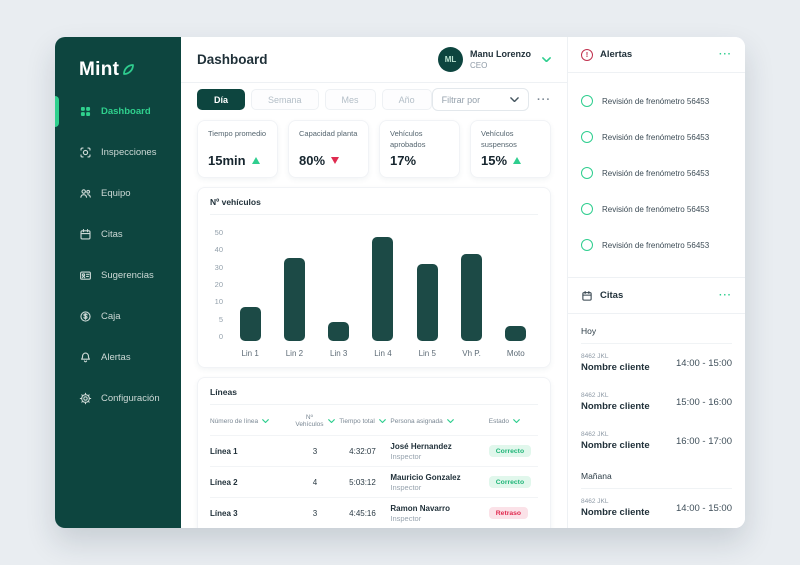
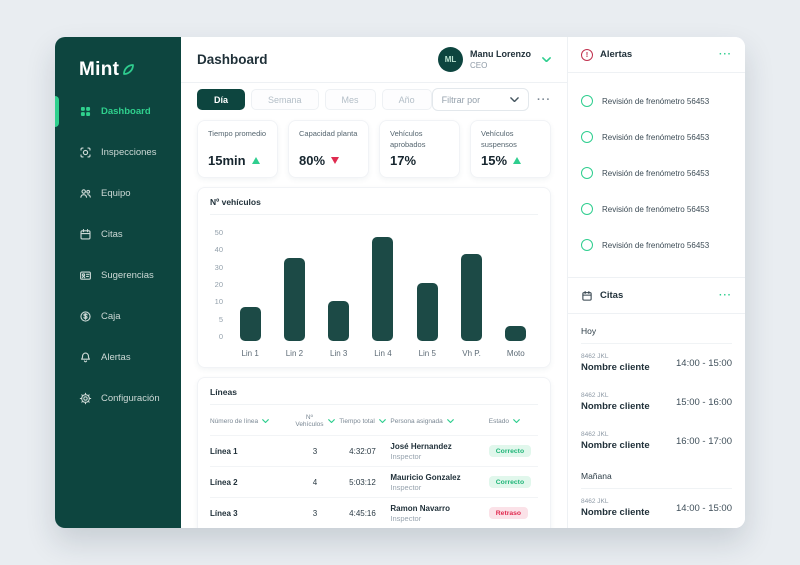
Lin 3: 5 -> 11
Lin 5: 31 -> 21
